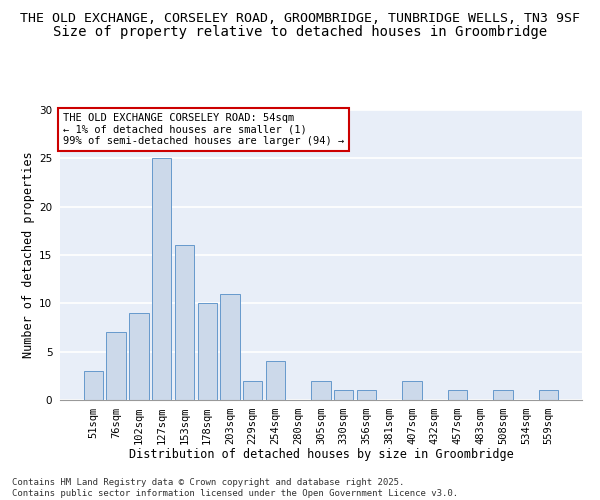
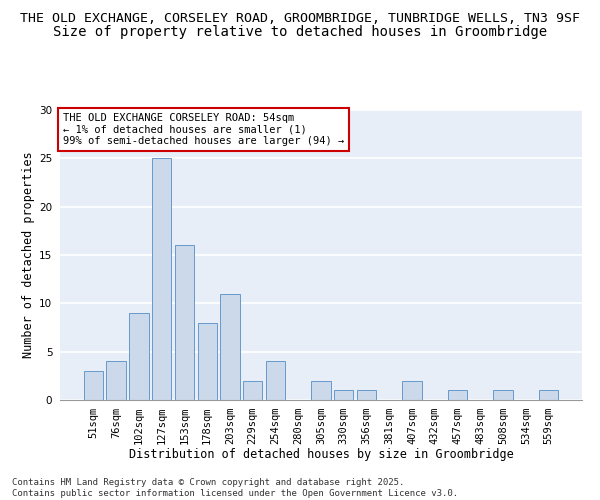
76sqm: 7 -> 4
178sqm: 10 -> 8
